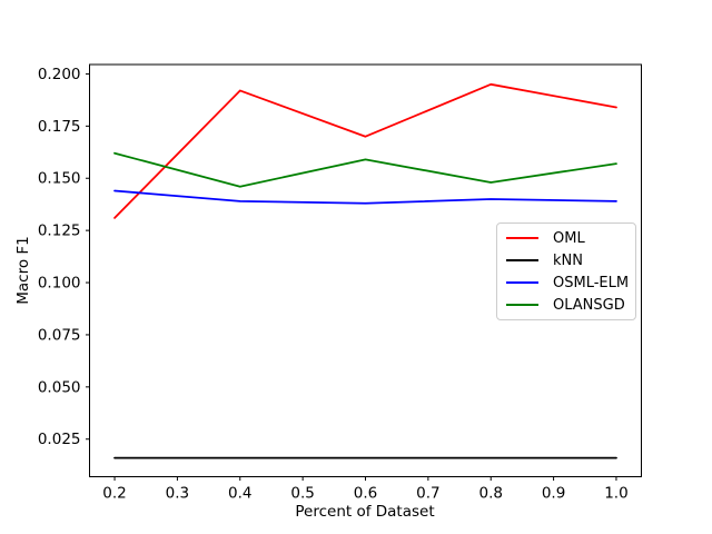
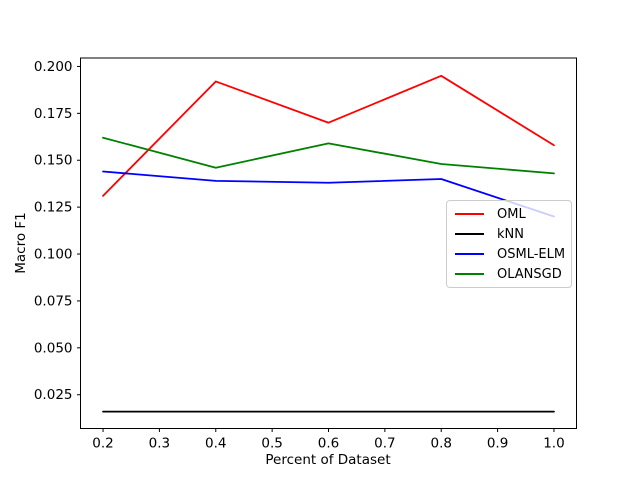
OML/1.0: 0.184 -> 0.158
OSML-ELM/1.0: 0.139 -> 0.120
OLANSGD/1.0: 0.157 -> 0.143
